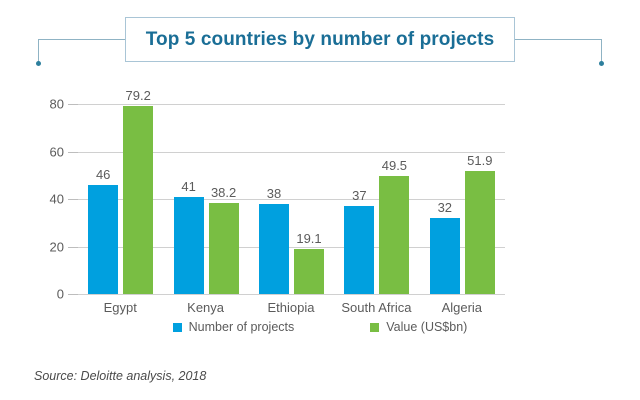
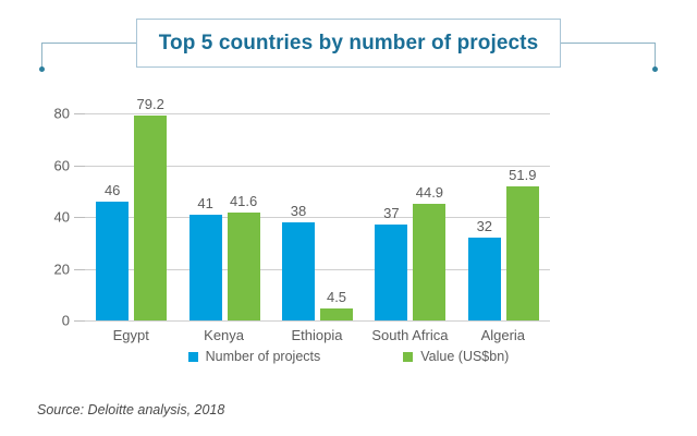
Value (US$bn)/Kenya: 38.2 -> 41.6
Value (US$bn)/Ethiopia: 19.1 -> 4.5
Value (US$bn)/South Africa: 49.5 -> 44.9
